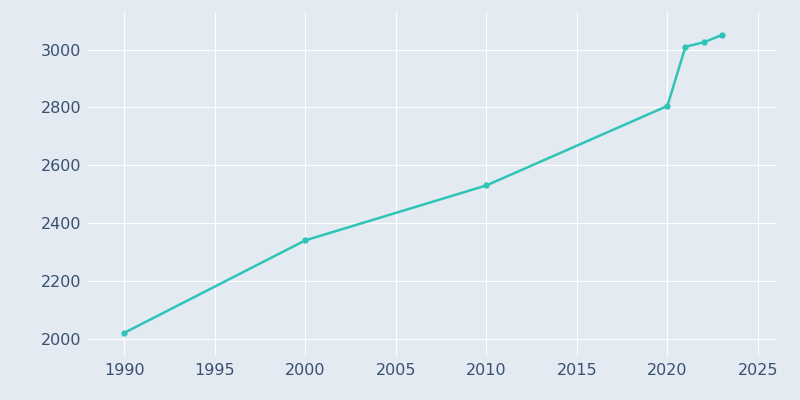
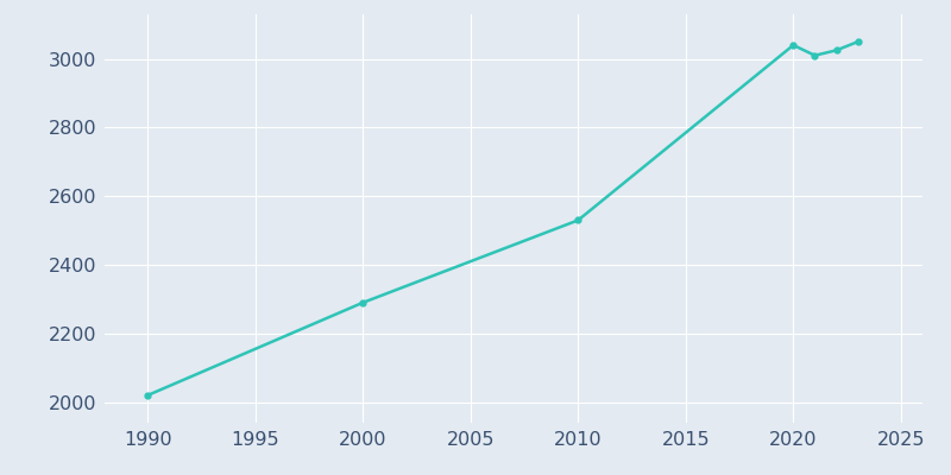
2000: 2340 -> 2290
2020: 2805 -> 3040
